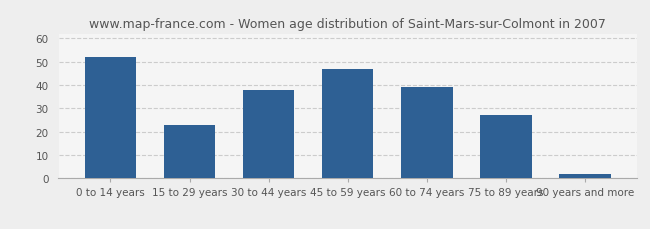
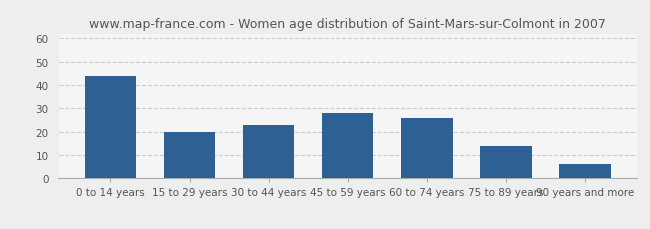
0 to 14 years: 52 -> 44
15 to 29 years: 23 -> 20
30 to 44 years: 38 -> 23
45 to 59 years: 47 -> 28
60 to 74 years: 39 -> 26
75 to 89 years: 27 -> 14
90 years and more: 2 -> 6
